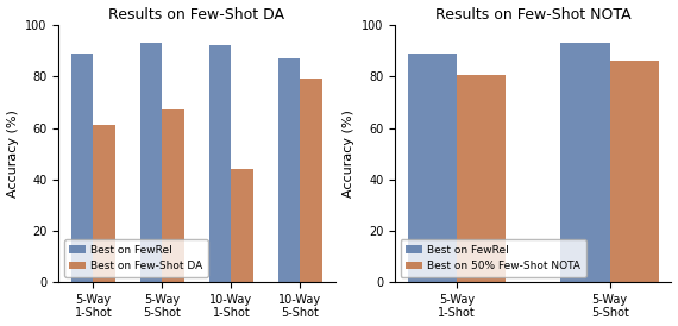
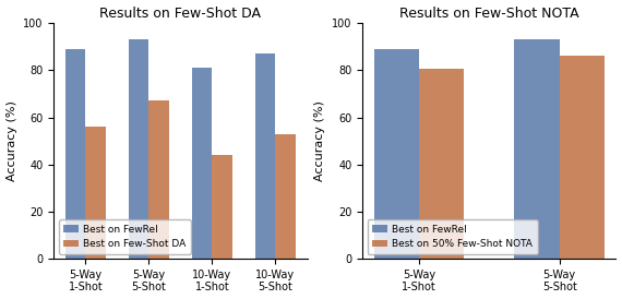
Results on Few-Shot DA/Best on Few-Shot DA/5-Way 1-Shot: 61 -> 56
Results on Few-Shot DA/Best on FewRel/10-Way 1-Shot: 92 -> 81
Results on Few-Shot DA/Best on Few-Shot DA/10-Way 5-Shot: 79 -> 53
